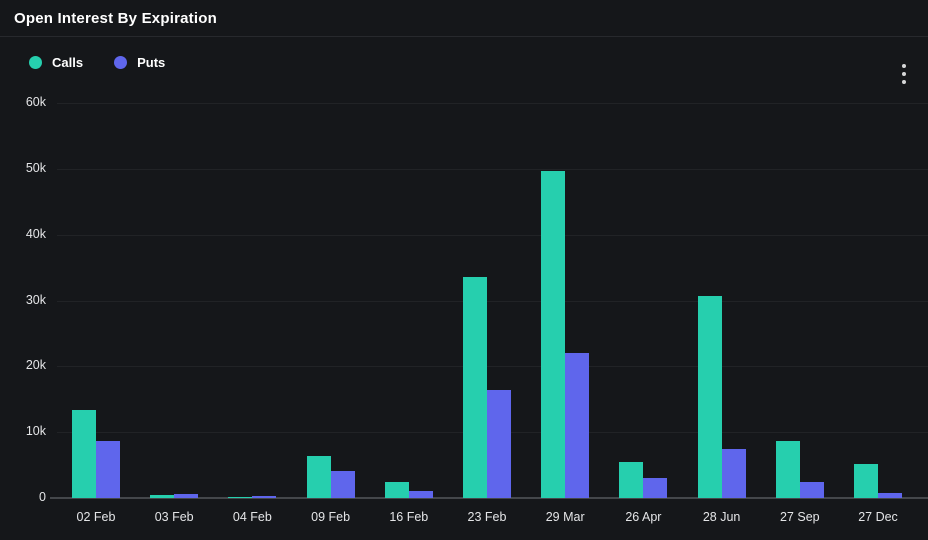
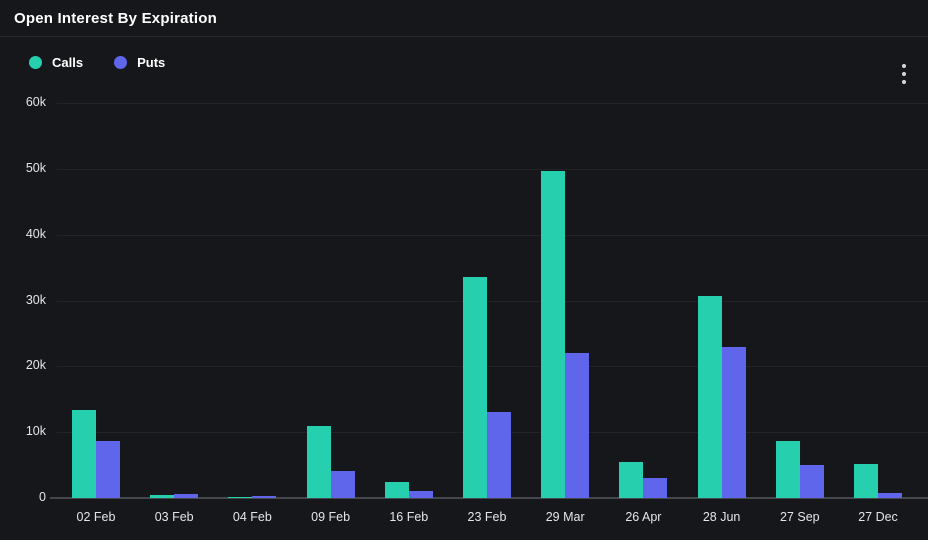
Calls/09 Feb: 6k -> 11k
Puts/23 Feb: 16k -> 13k
Puts/28 Jun: 7k -> 23k
Puts/27 Sep: 2k -> 5k
